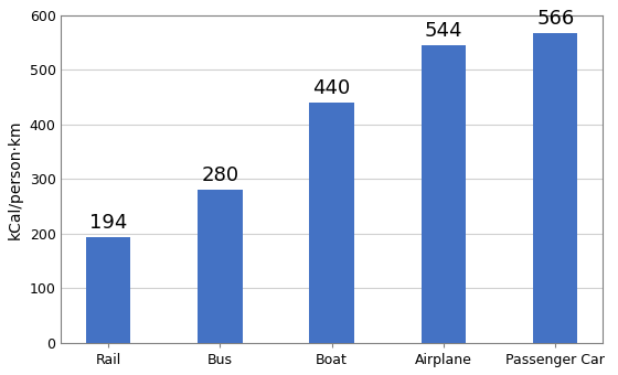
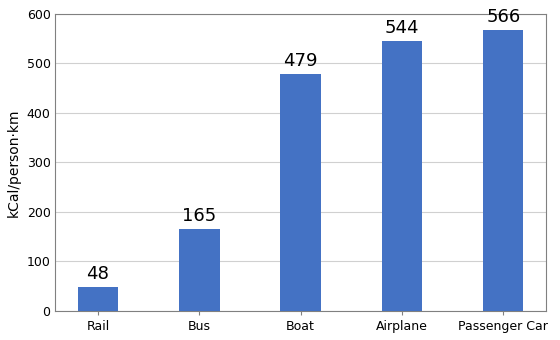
Rail: 194 -> 48
Bus: 280 -> 165
Boat: 440 -> 479
